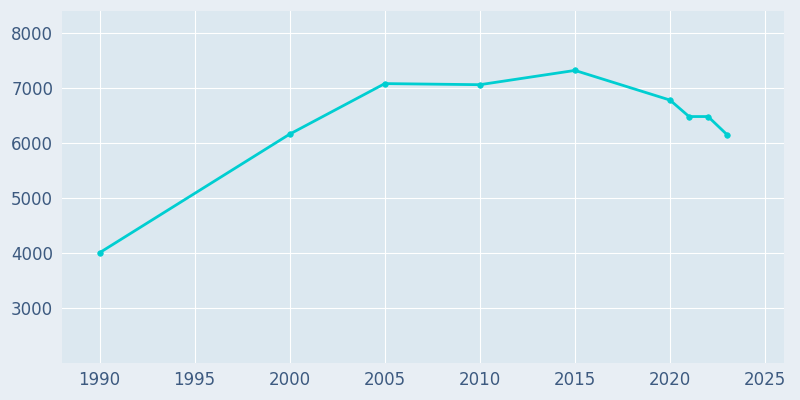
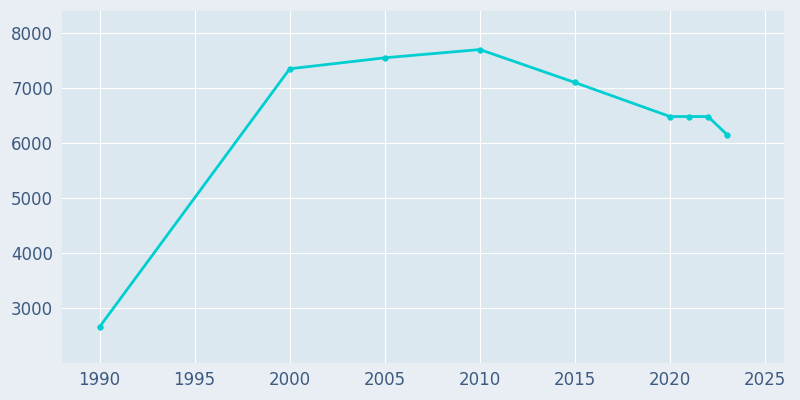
1990: 4000 -> 2650
2000: 6160 -> 7350
2005: 7080 -> 7550
2010: 7060 -> 7700
2015: 7320 -> 7100
2020: 6780 -> 6480
